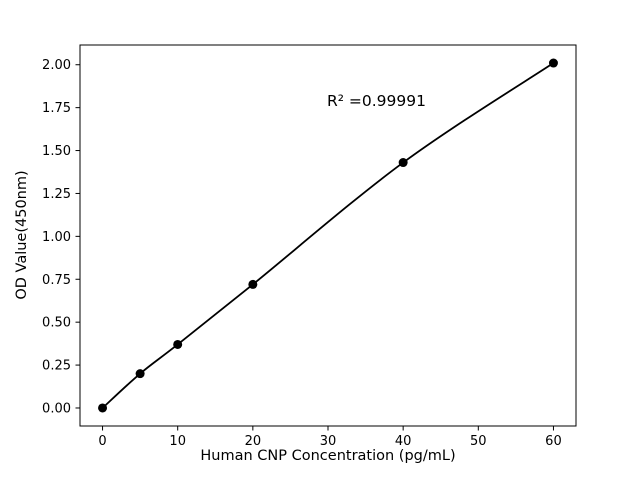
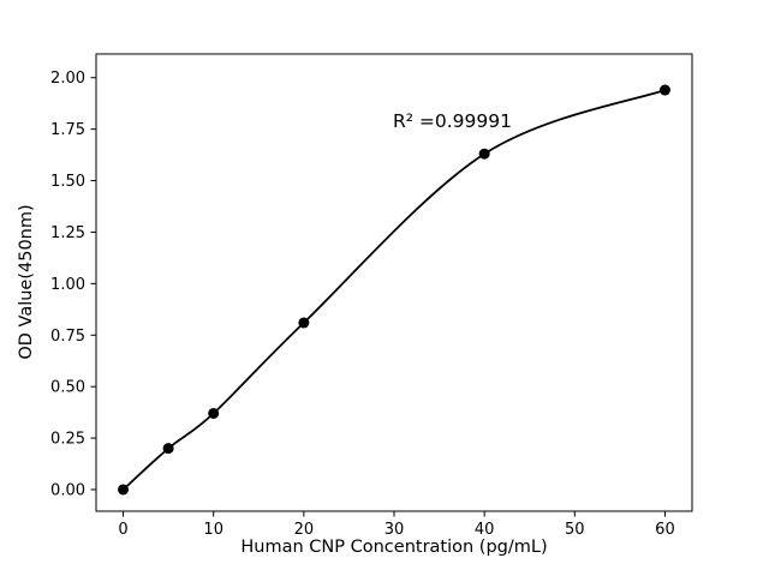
20: 0.72 -> 0.81
40: 1.43 -> 1.63
60: 2.01 -> 1.94
